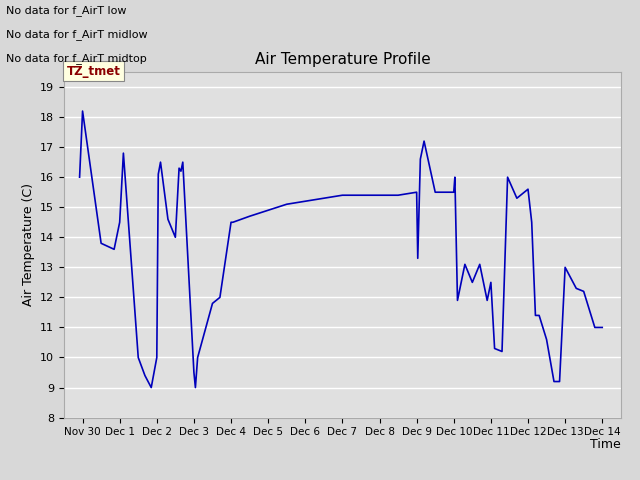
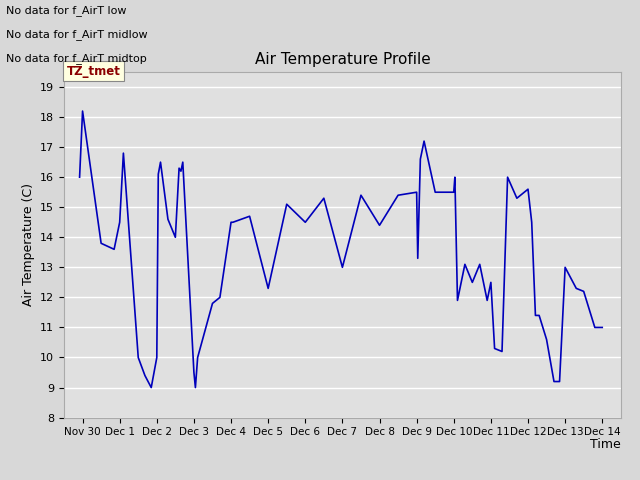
Dec 5: 14.9 -> 12.3
Dec 6: 15.2 -> 14.5
Dec 7: 15.4 -> 13.0
Dec 8: 15.4 -> 14.4
